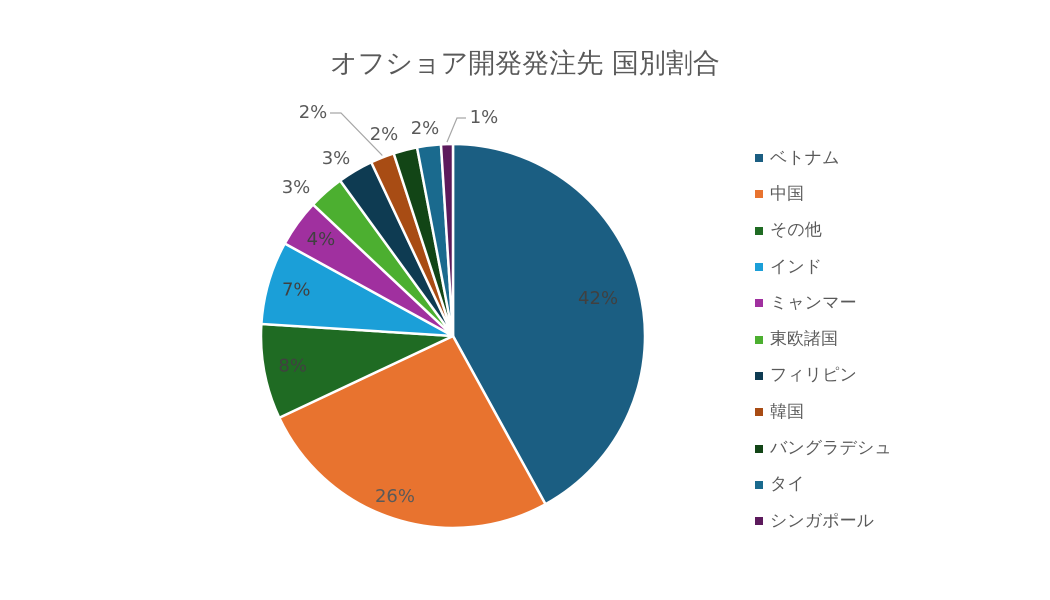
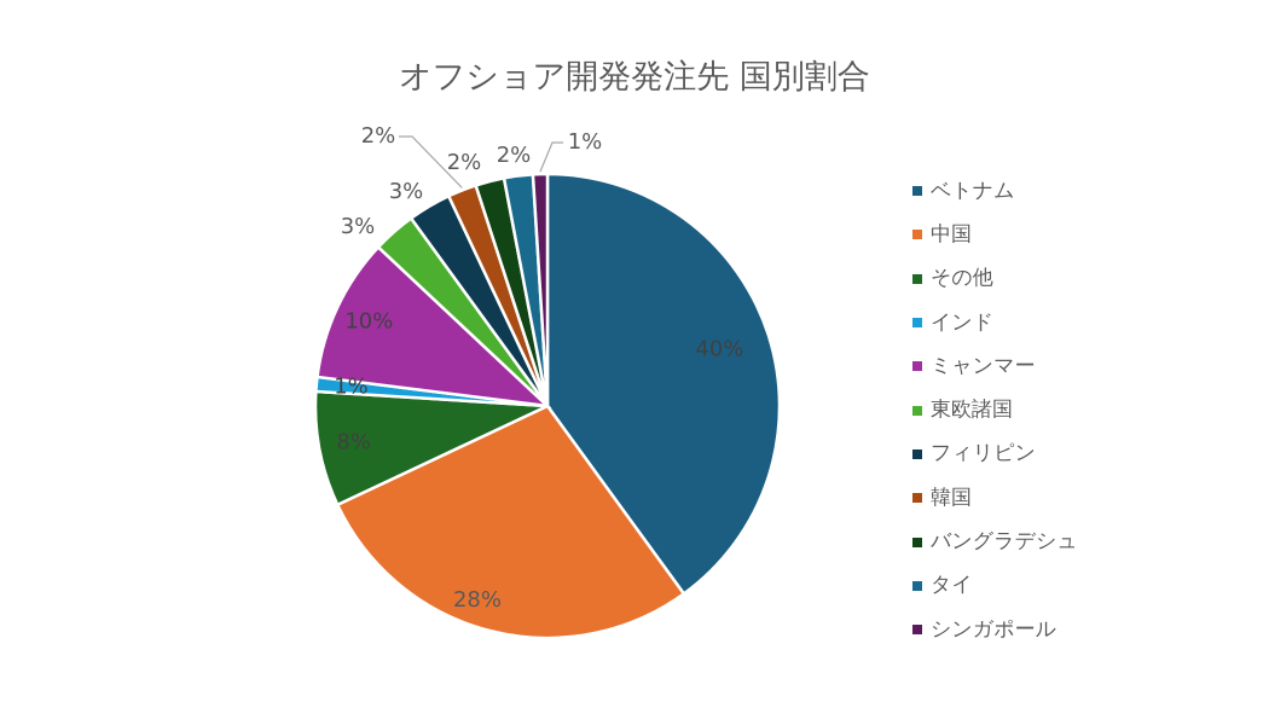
ベトナム: 42% -> 40%
中国: 26% -> 28%
インド: 7% -> 1%
ミャンマー: 4% -> 10%
